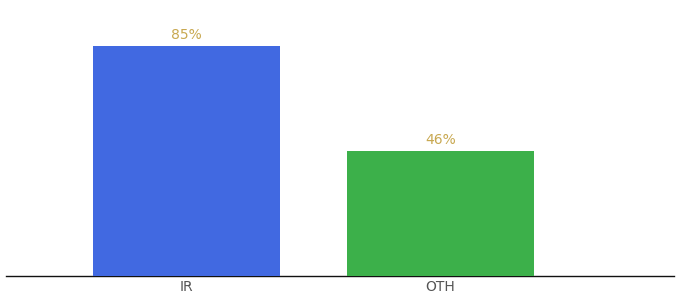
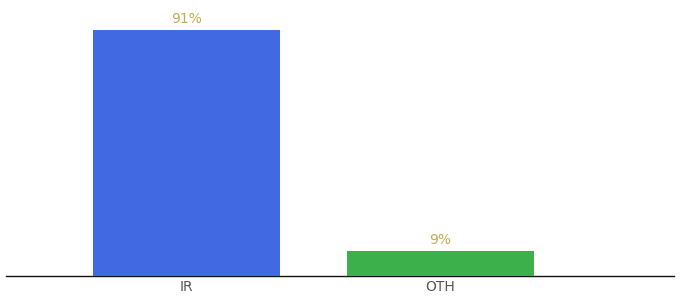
IR: 85% -> 91%
OTH: 46% -> 9%
